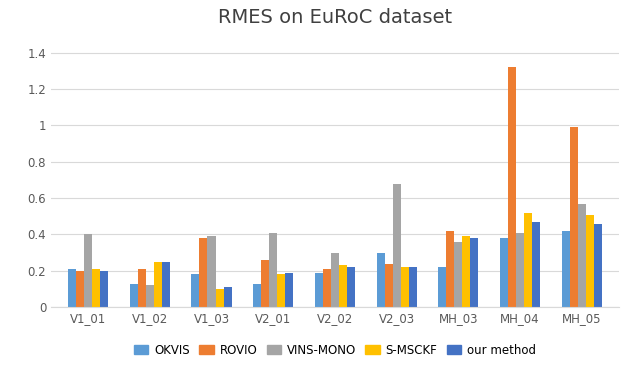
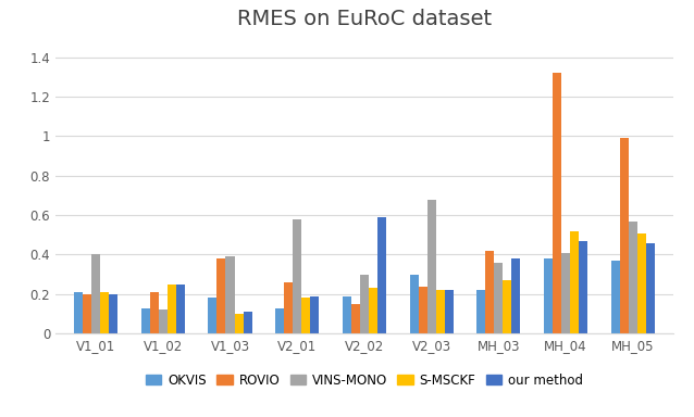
VINS-MONO/V2_01: 0.41 -> 0.58
ROVIO/V2_02: 0.21 -> 0.15
our method/V2_02: 0.22 -> 0.59
S-MSCKF/MH_03: 0.39 -> 0.27
OKVIS/MH_05: 0.42 -> 0.37
